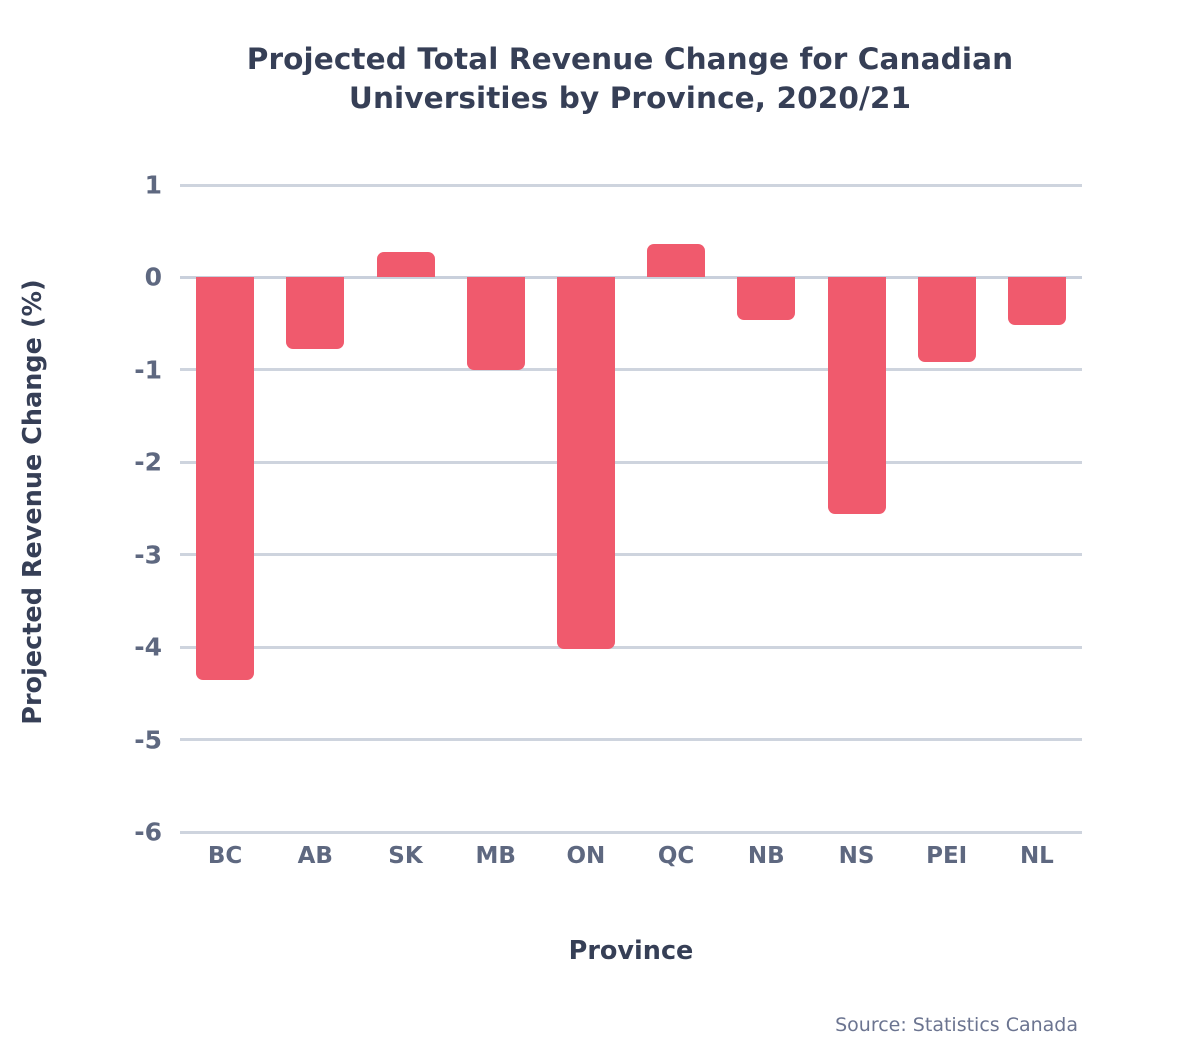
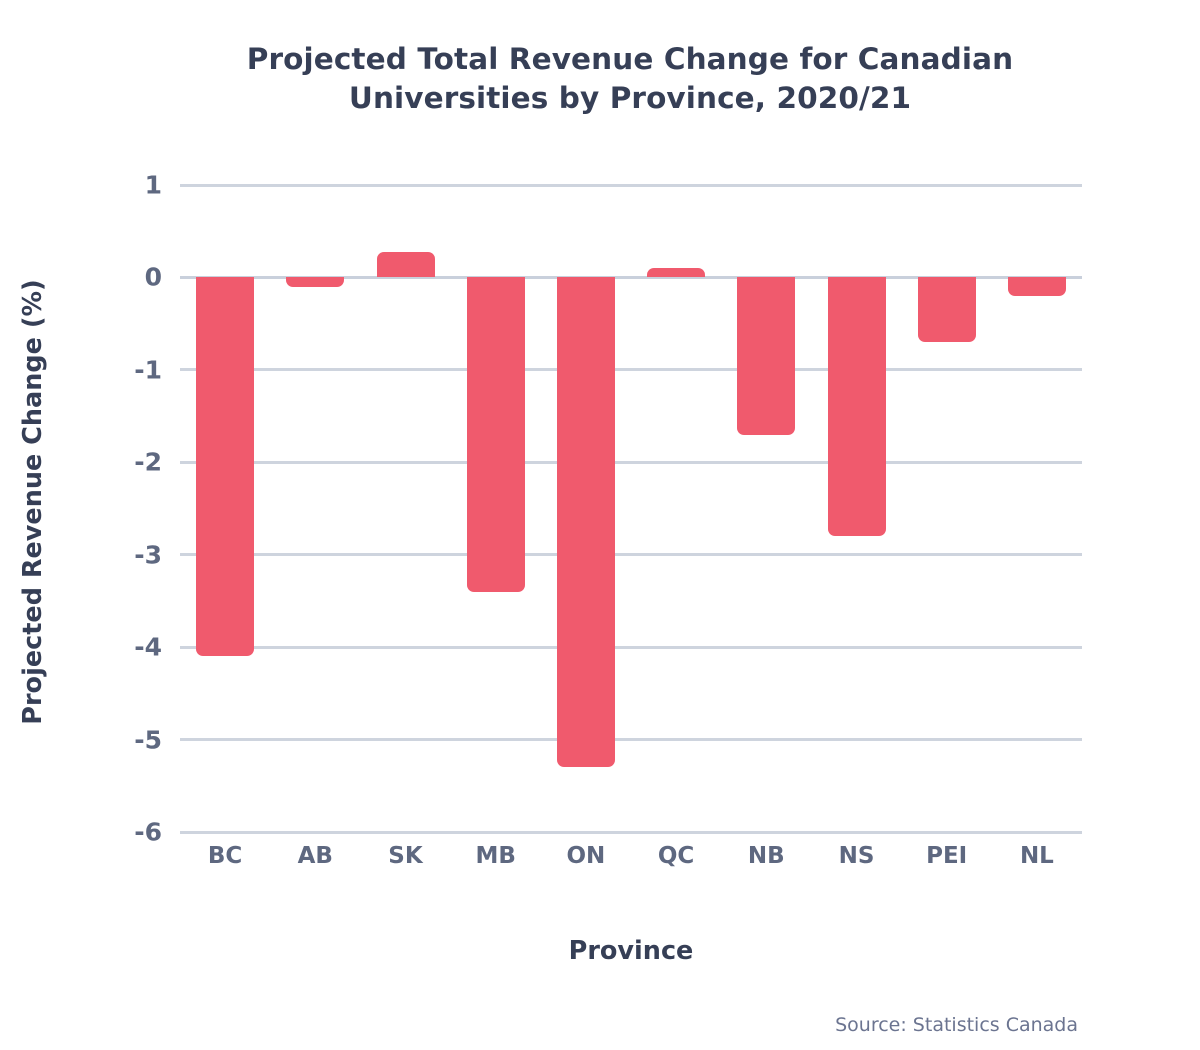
BC: -4.4 -> -4.1
AB: -0.8 -> -0.1
MB: -1.0 -> -3.4
ON: -4.0 -> -5.3
QC: 0.4 -> 0.1
NB: -0.5 -> -1.7
NS: -2.6 -> -2.8
PEI: -0.9 -> -0.7
NL: -0.5 -> -0.2
